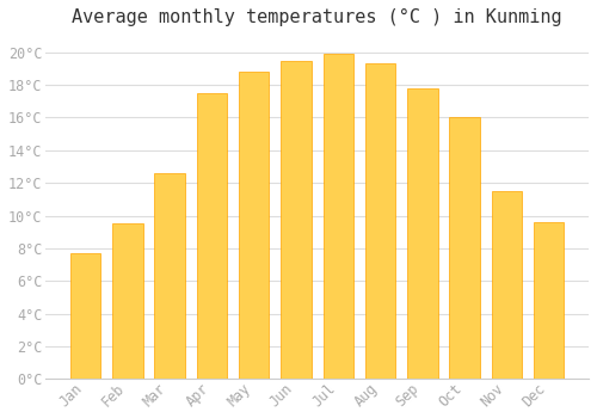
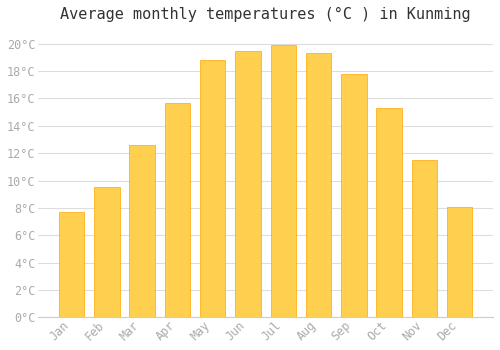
Apr: 17.5°C -> 15.7°C
Oct: 16.0°C -> 15.3°C
Dec: 9.6°C -> 8.1°C
